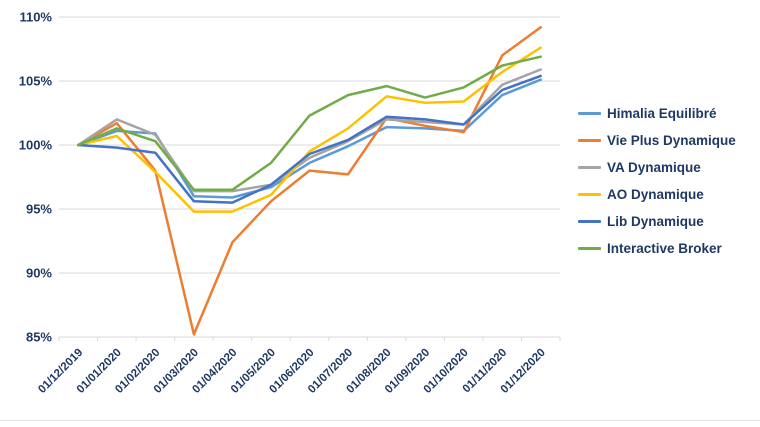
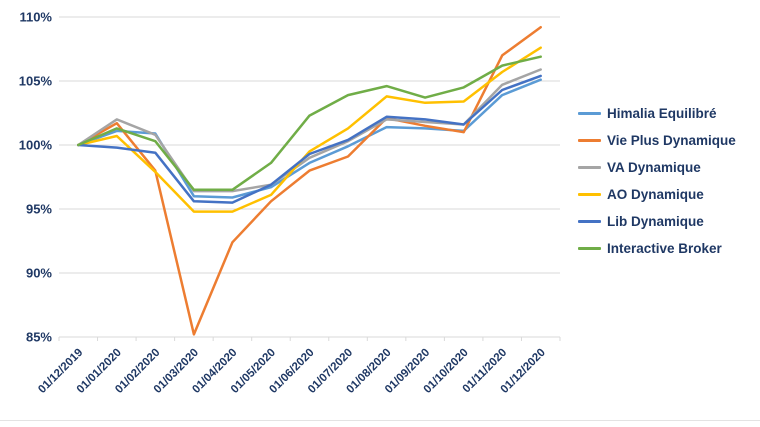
Vie Plus Dynamique/01/07/2020: 97.7% -> 99.1%
